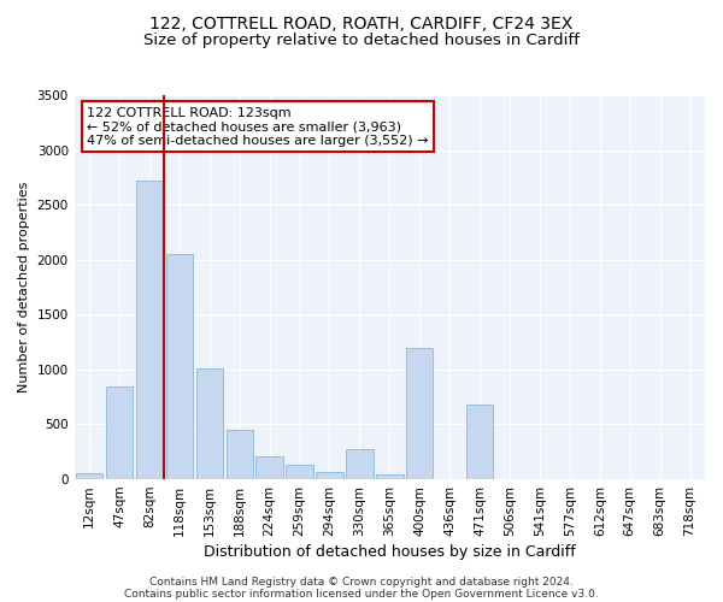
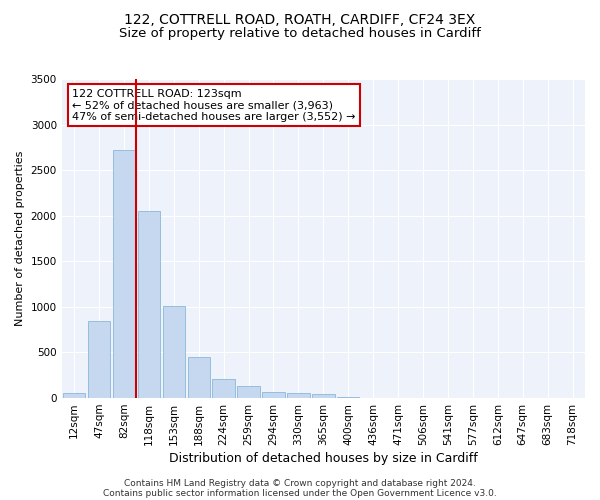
330sqm: 280 -> 60
400sqm: 1200 -> 10
471sqm: 680 -> 0
